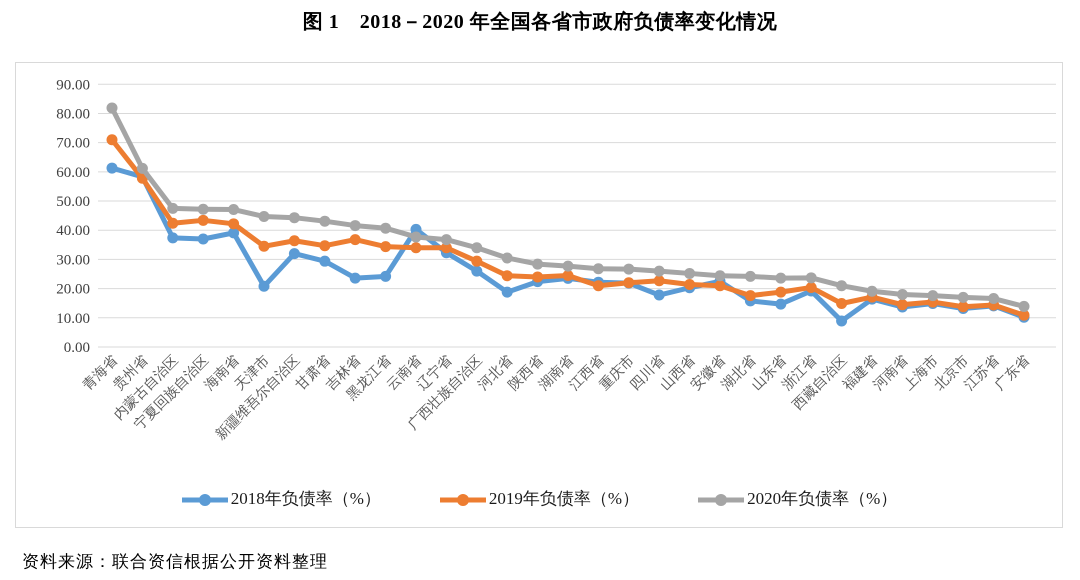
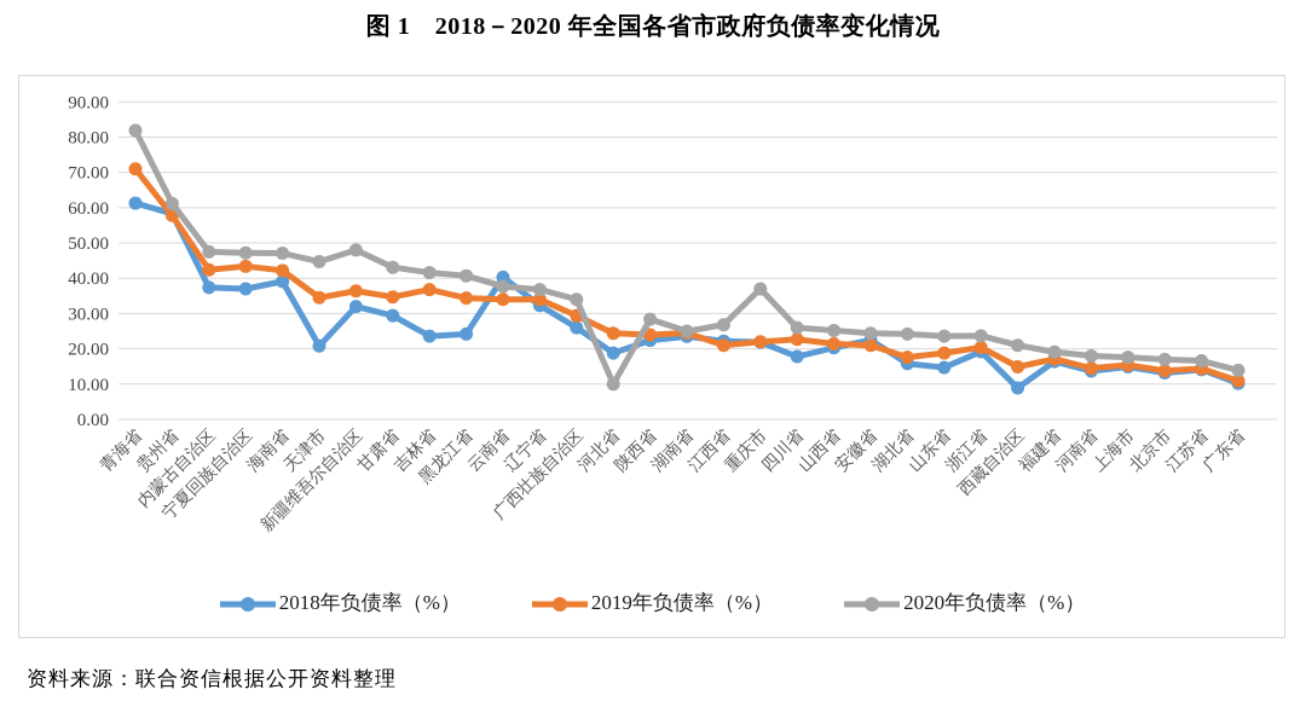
2020年负债率（%）/新疆维吾尔自治区: 44 -> 48
2020年负债率（%）/河北省: 30 -> 10
2020年负债率（%）/湖南省: 28 -> 25
2020年负债率（%）/重庆市: 27 -> 37
